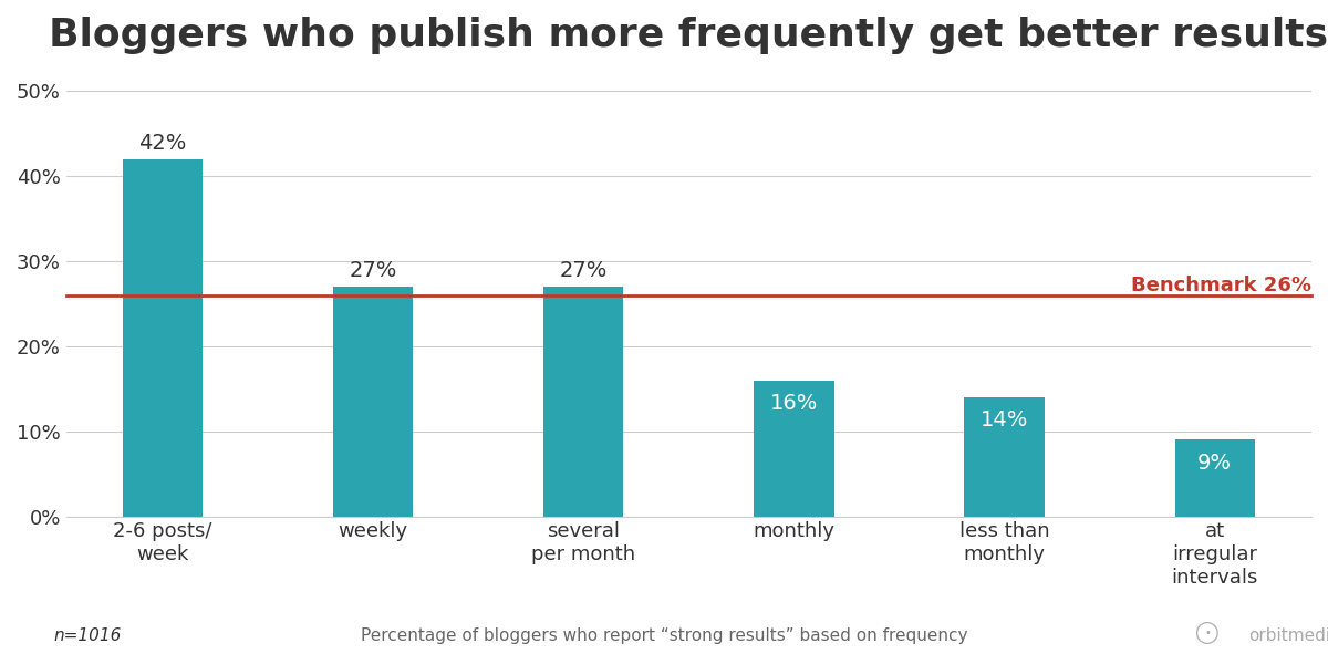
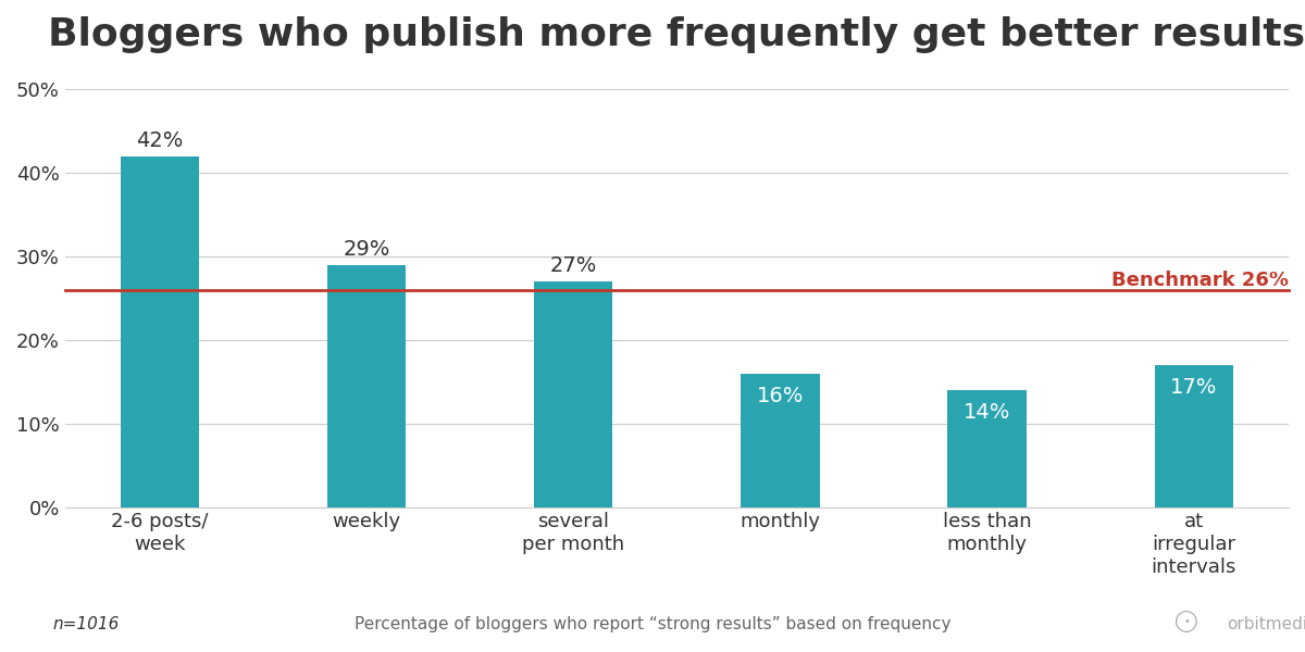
weekly: 27% -> 29%
at irregular intervals: 9% -> 17%
